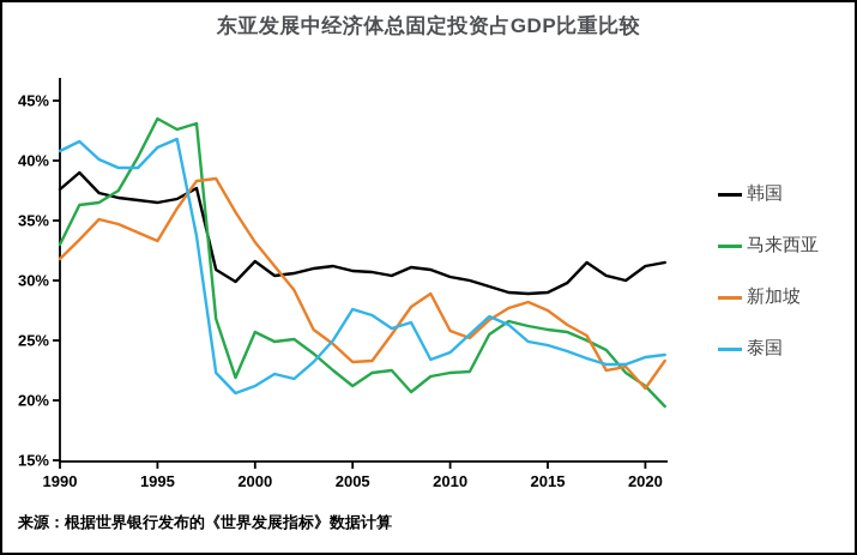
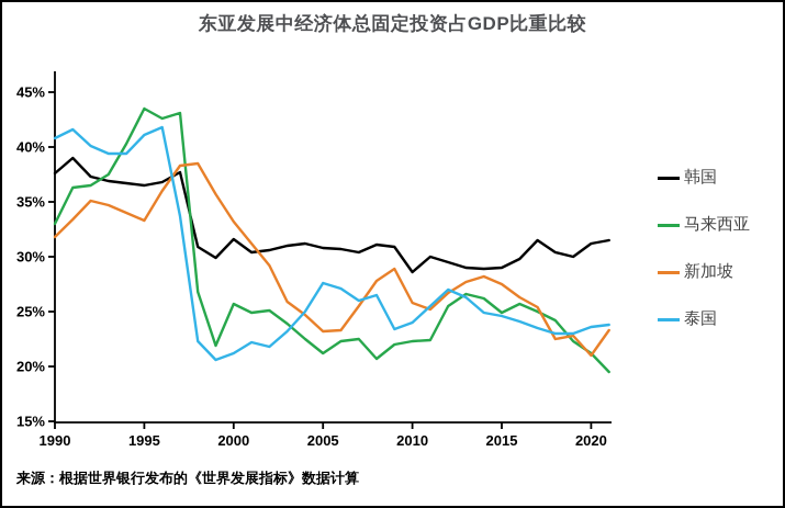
韩国/2010: 30.3% -> 28.6%
马来西亚/2015: 25.9% -> 24.9%
